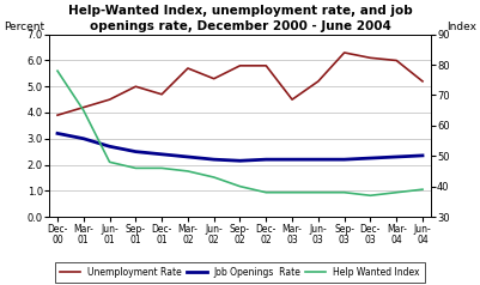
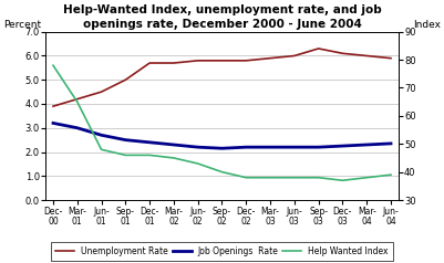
Unemployment Rate/Dec- 01: 4.7 -> 5.7
Unemployment Rate/Jun- 02: 5.3 -> 5.8
Unemployment Rate/Mar- 03: 4.5 -> 5.9
Unemployment Rate/Jun- 03: 5.2 -> 6.0
Unemployment Rate/Jun- 04: 5.2 -> 5.9
